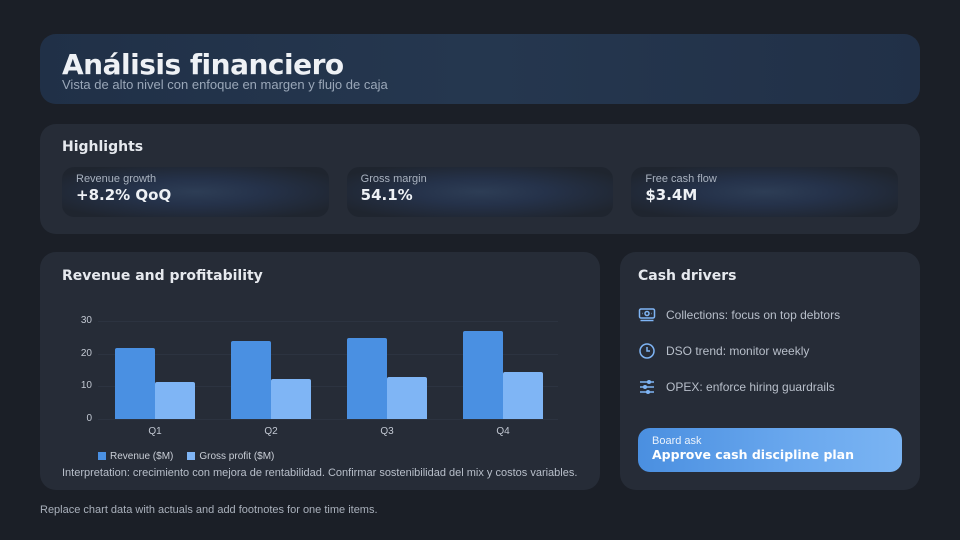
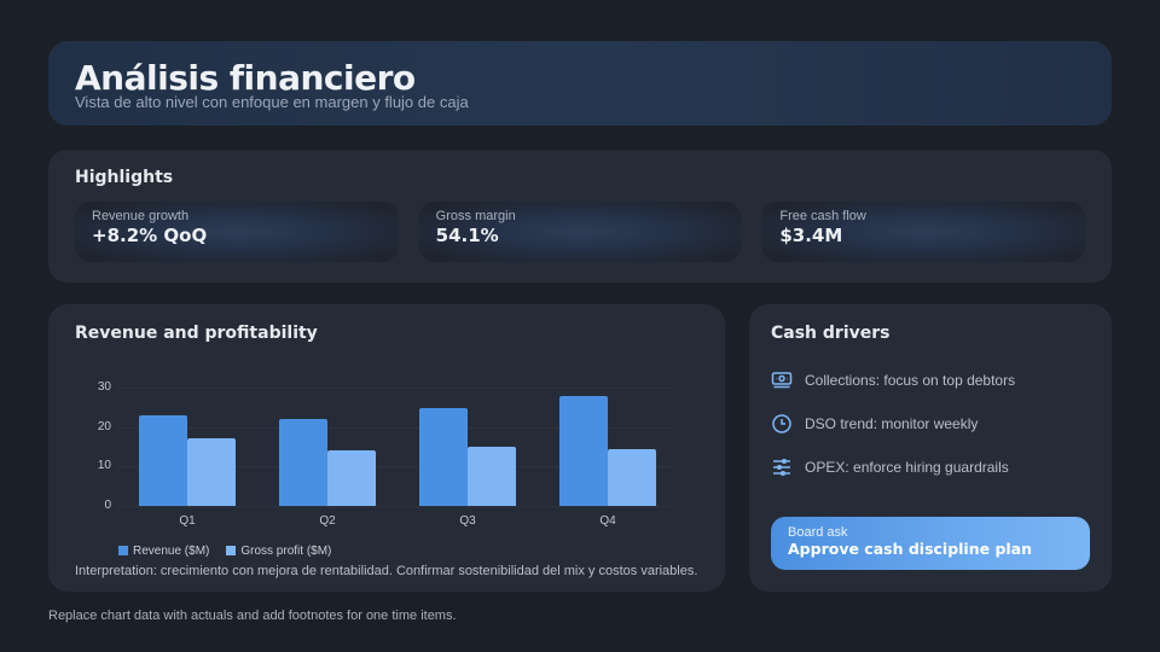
Revenue ($M)/Q1: 22 -> 23
Gross profit ($M)/Q1: 11 -> 17
Revenue ($M)/Q2: 24 -> 22
Gross profit ($M)/Q2: 12 -> 14
Gross profit ($M)/Q3: 13 -> 15
Revenue ($M)/Q4: 27 -> 28
